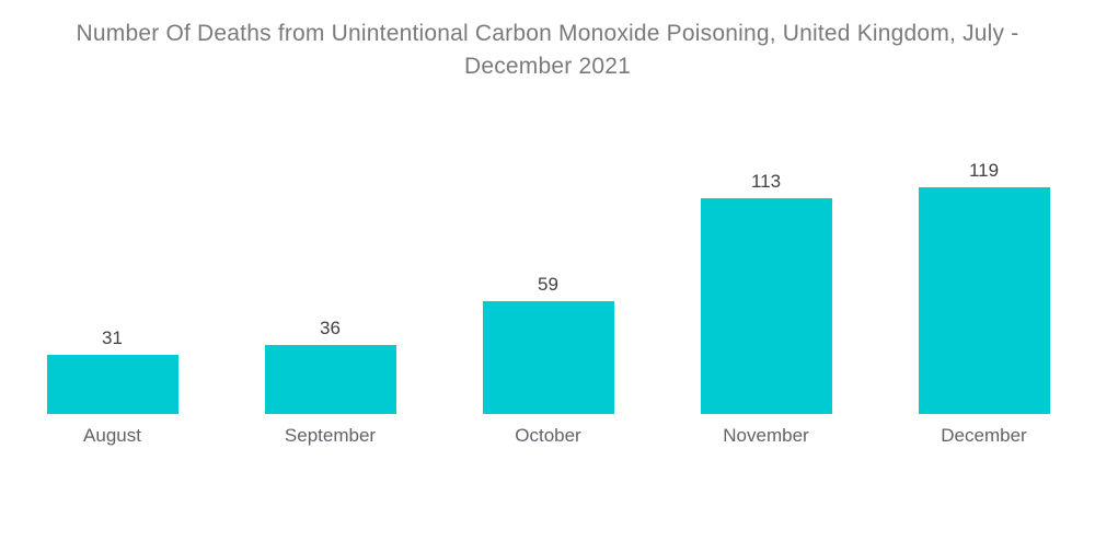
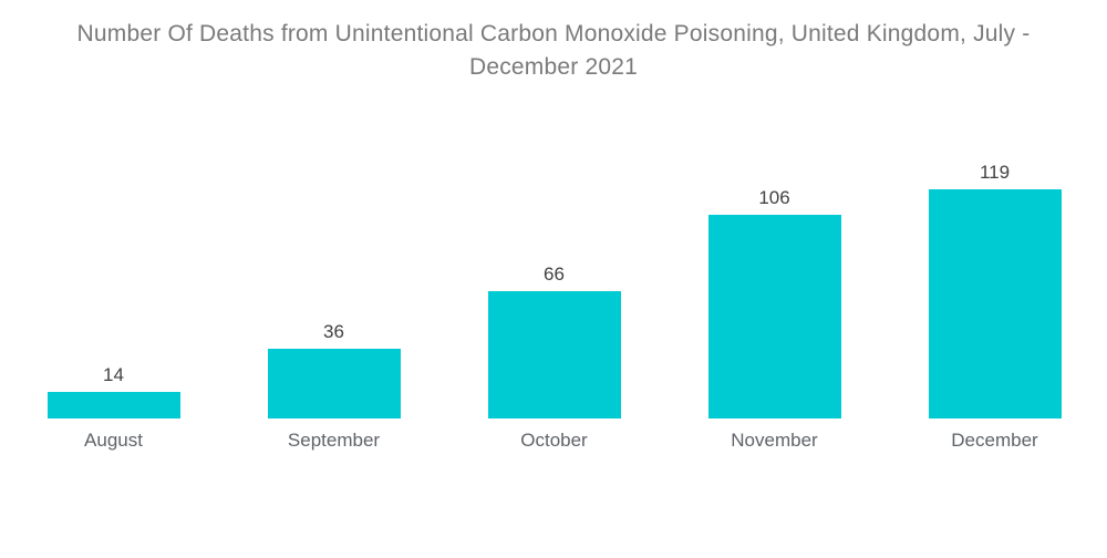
August: 31 -> 14
October: 59 -> 66
November: 113 -> 106
